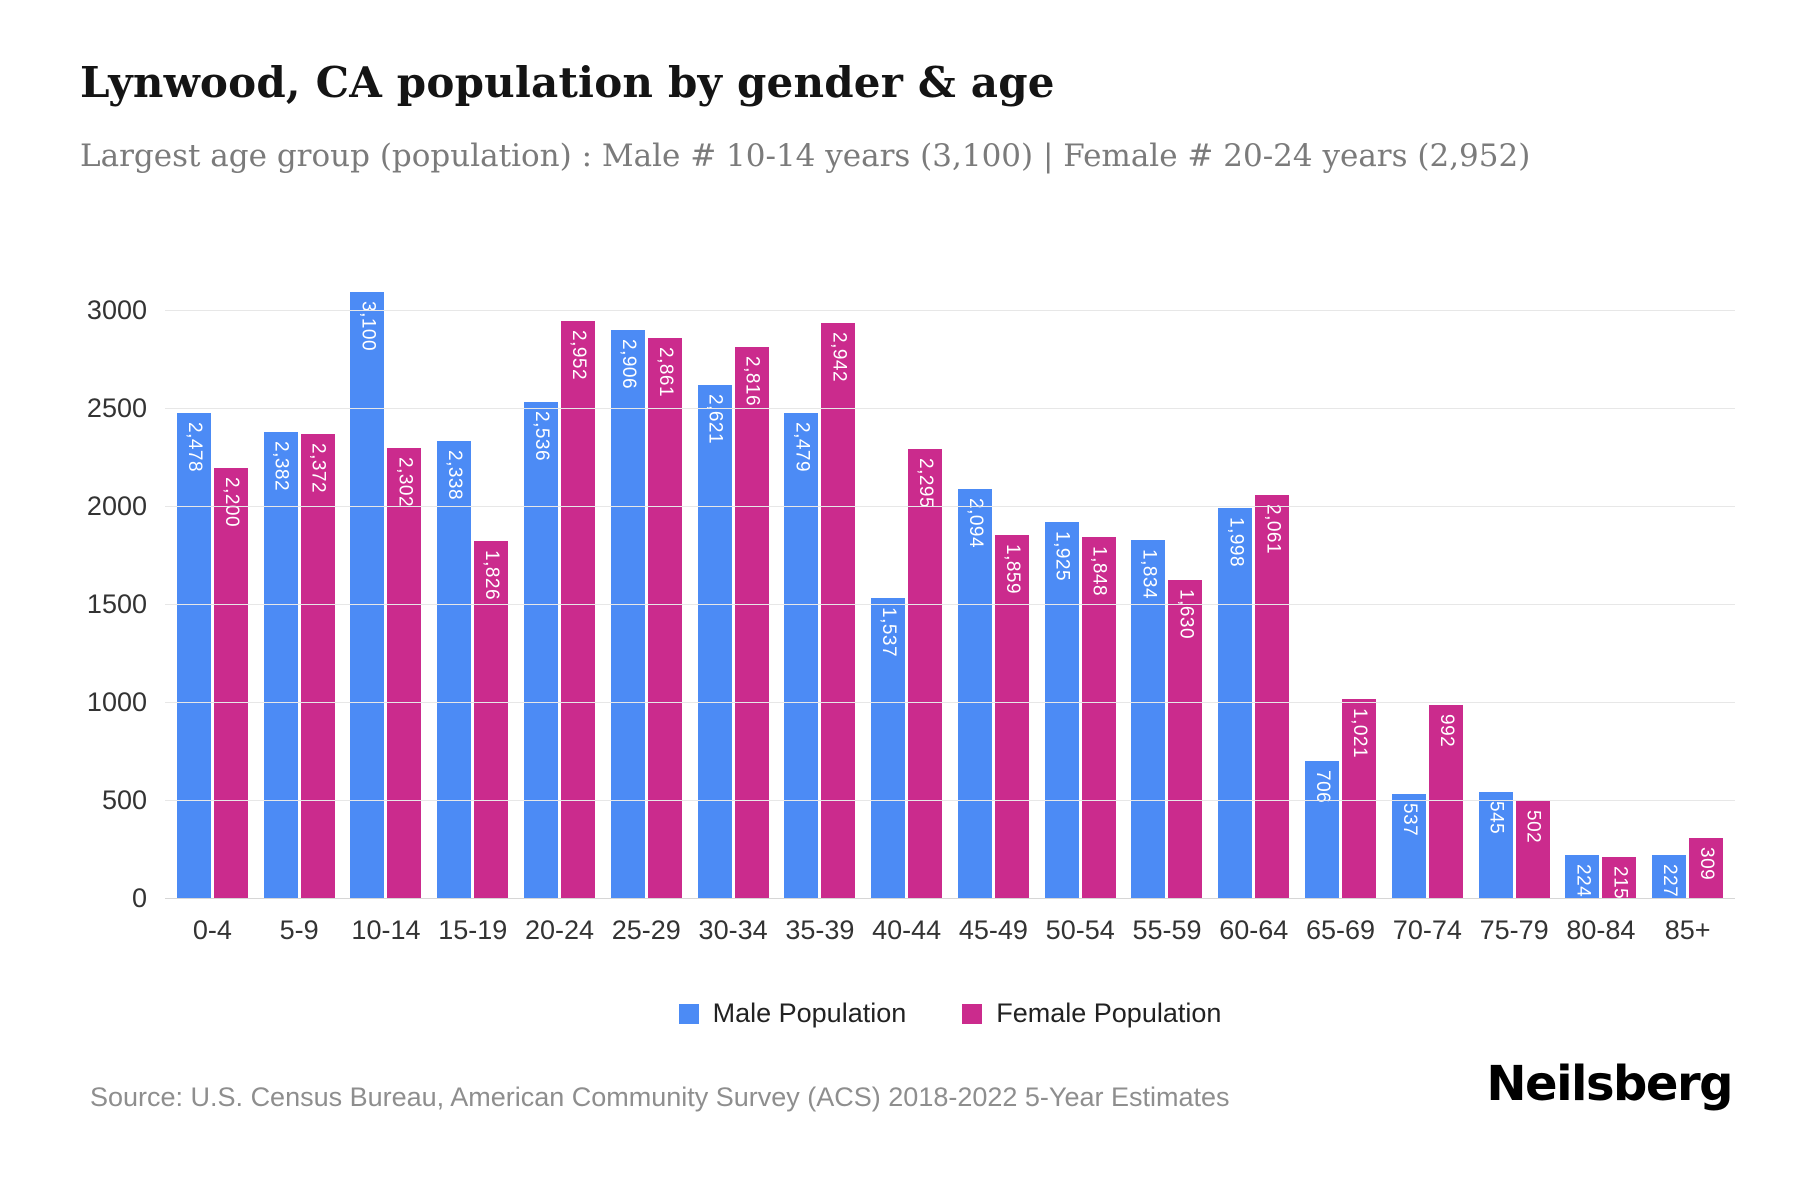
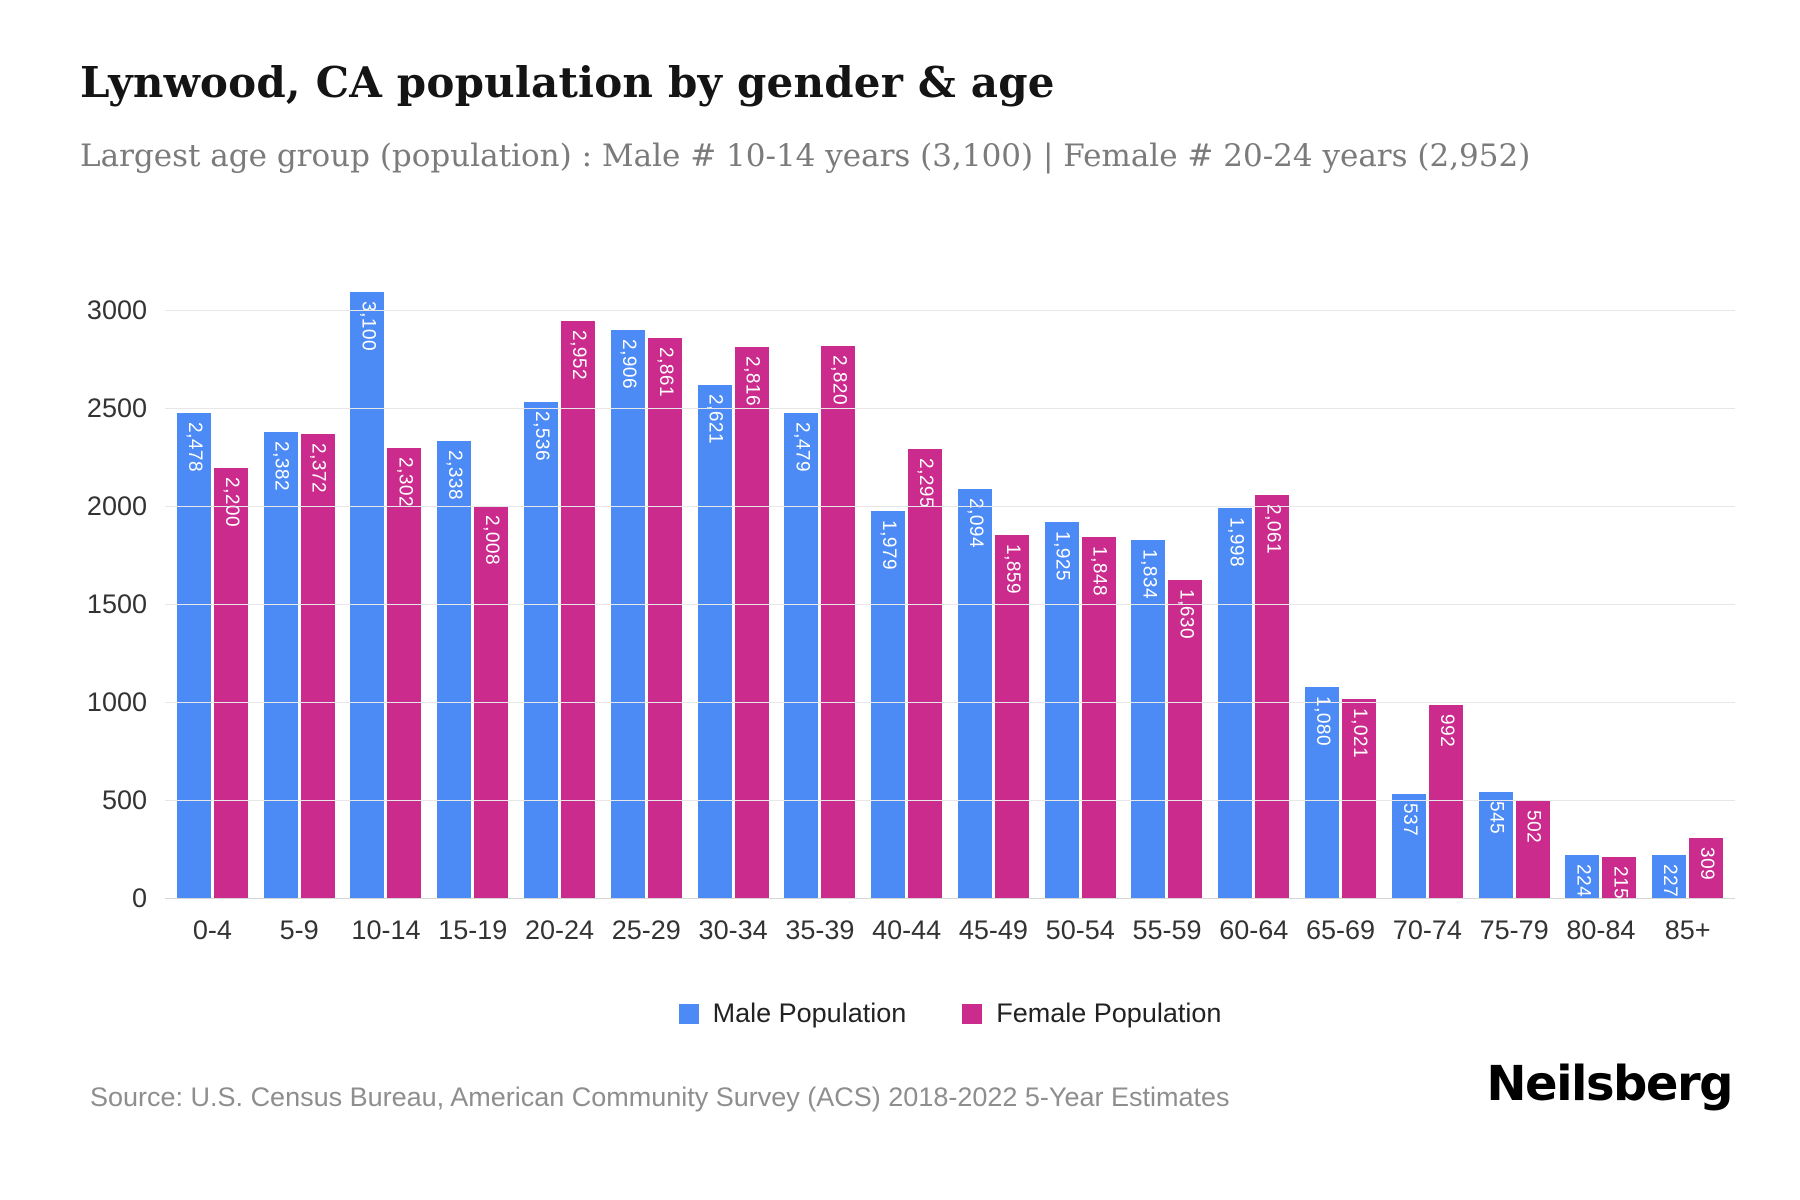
Female Population/15-19: 1,826 -> 2,008
Female Population/35-39: 2,942 -> 2,820
Male Population/40-44: 1,537 -> 1,979
Male Population/65-69: 706 -> 1,080
